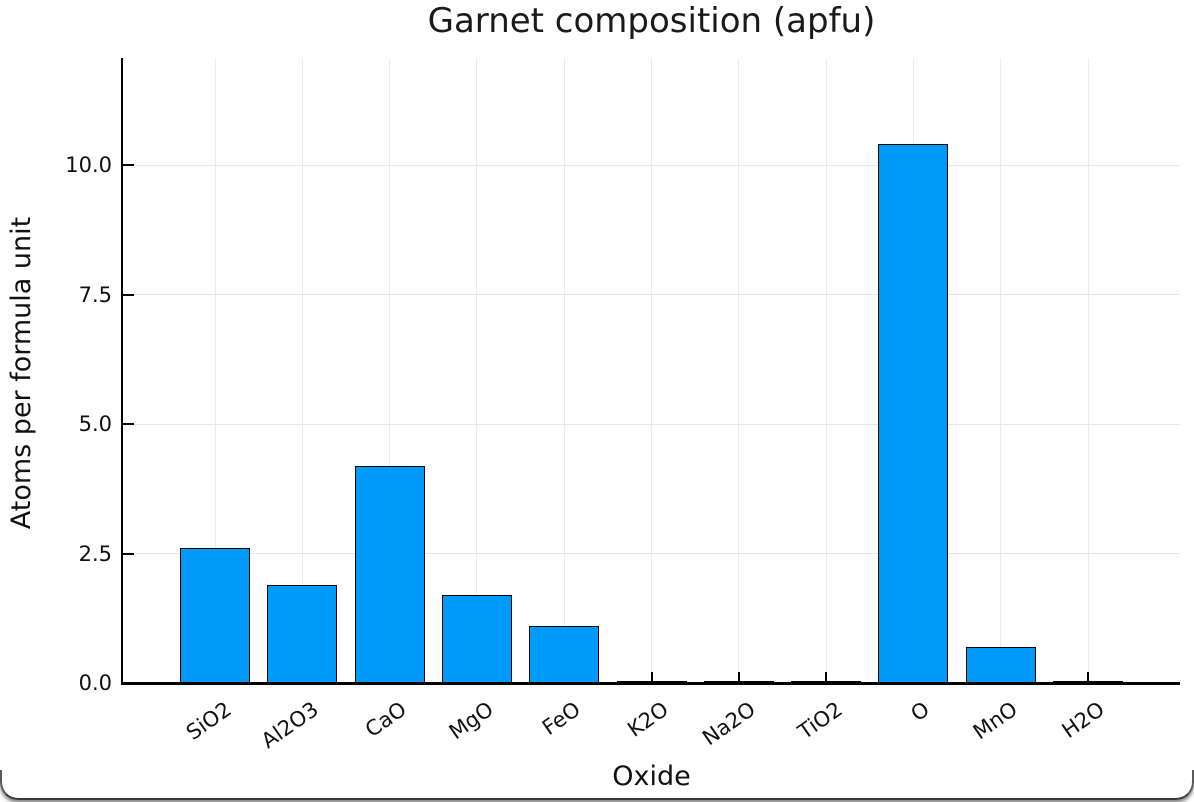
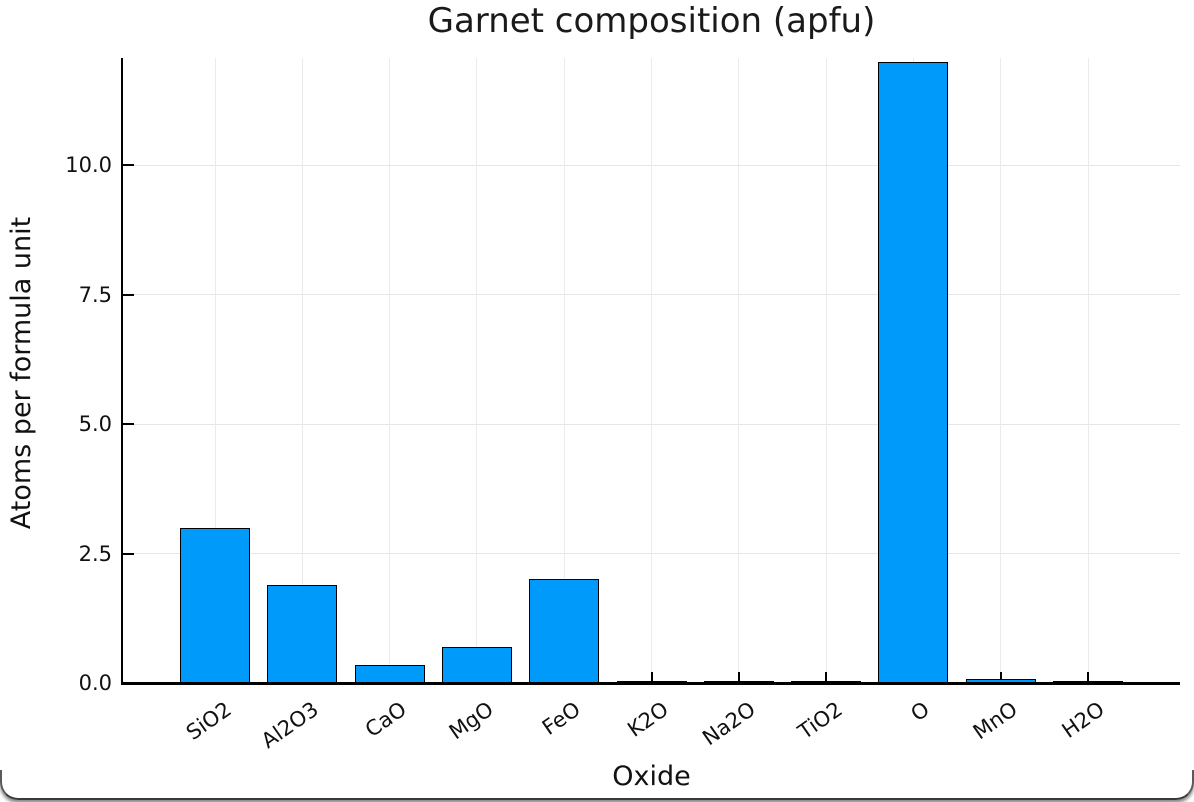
SiO2: 2.6 -> 3.0
CaO: 4.2 -> 0.3
MgO: 1.7 -> 0.7
FeO: 1.1 -> 2.0
O: 10.4 -> 12.0
MnO: 0.7 -> 0.1
